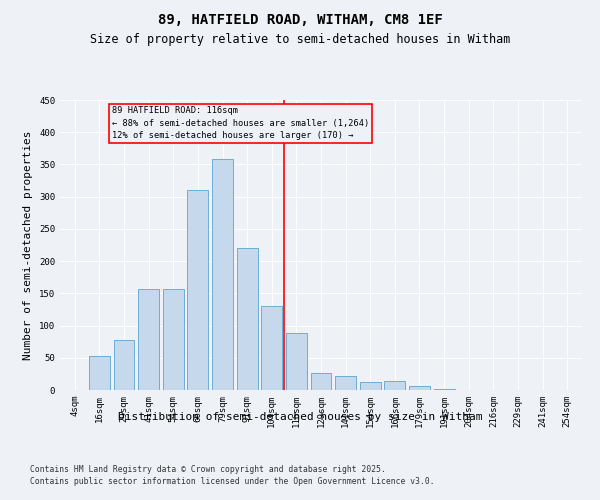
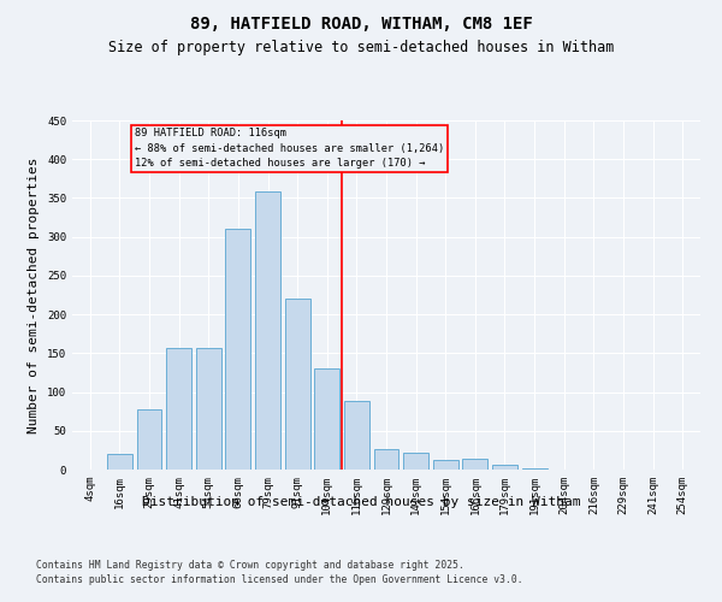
16sqm: 52 -> 20
